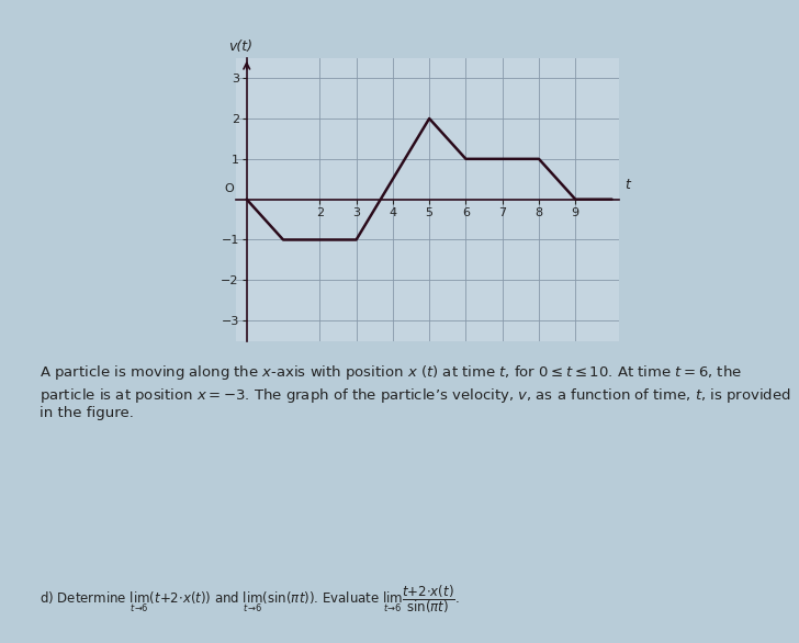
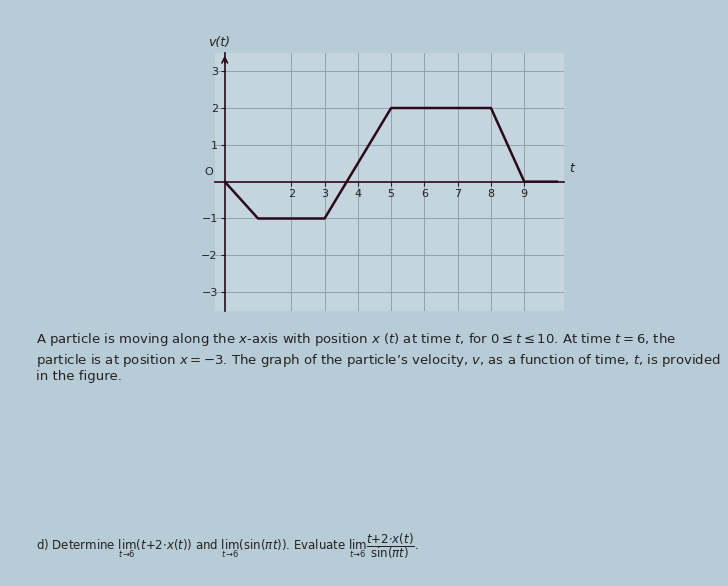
6: 1 -> 2
8: 1 -> 2
